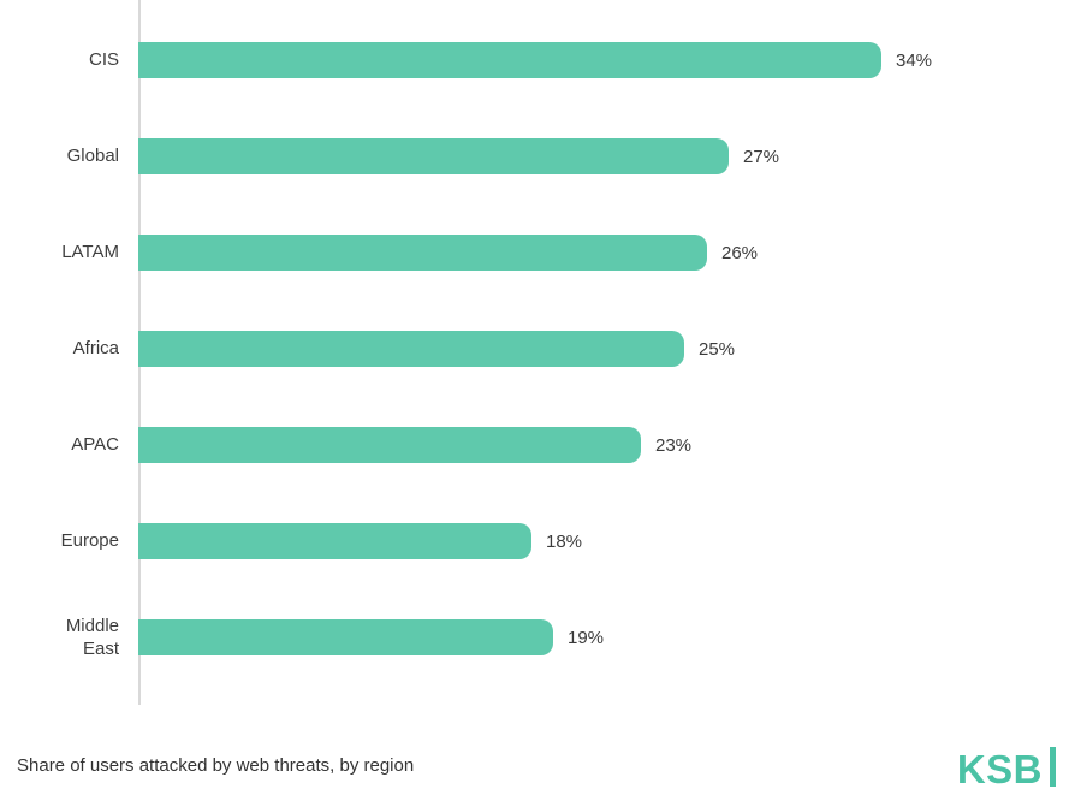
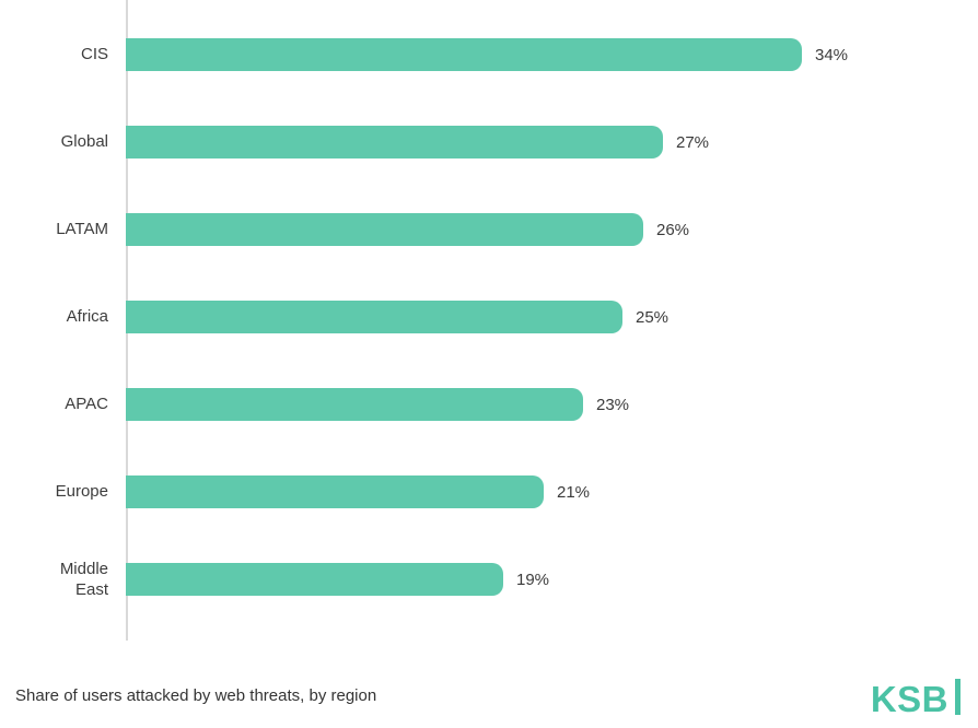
Europe: 18% -> 21%
